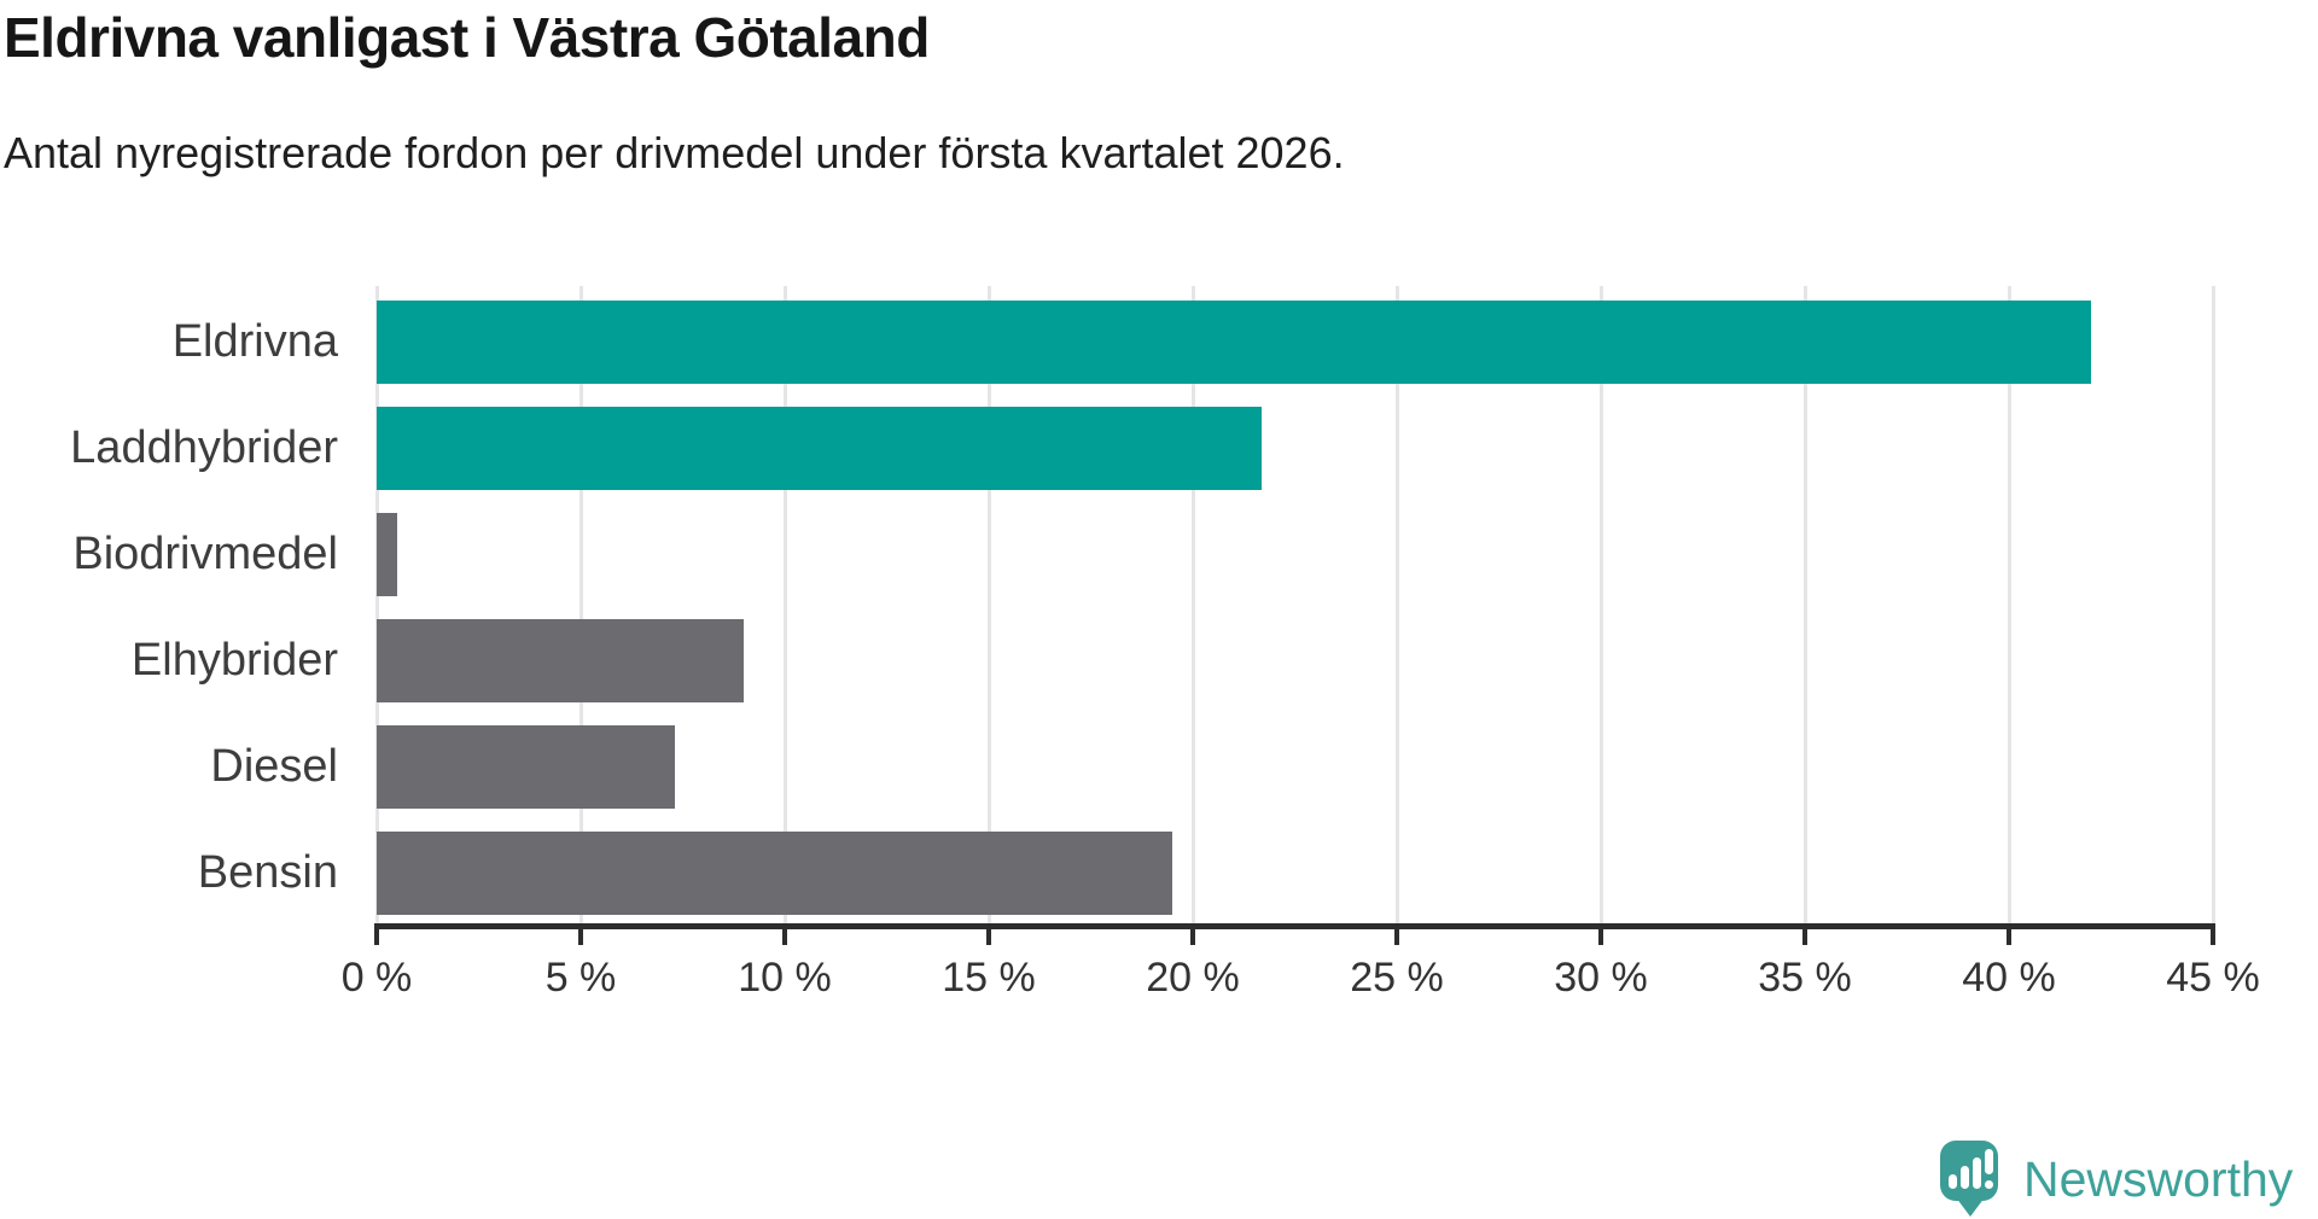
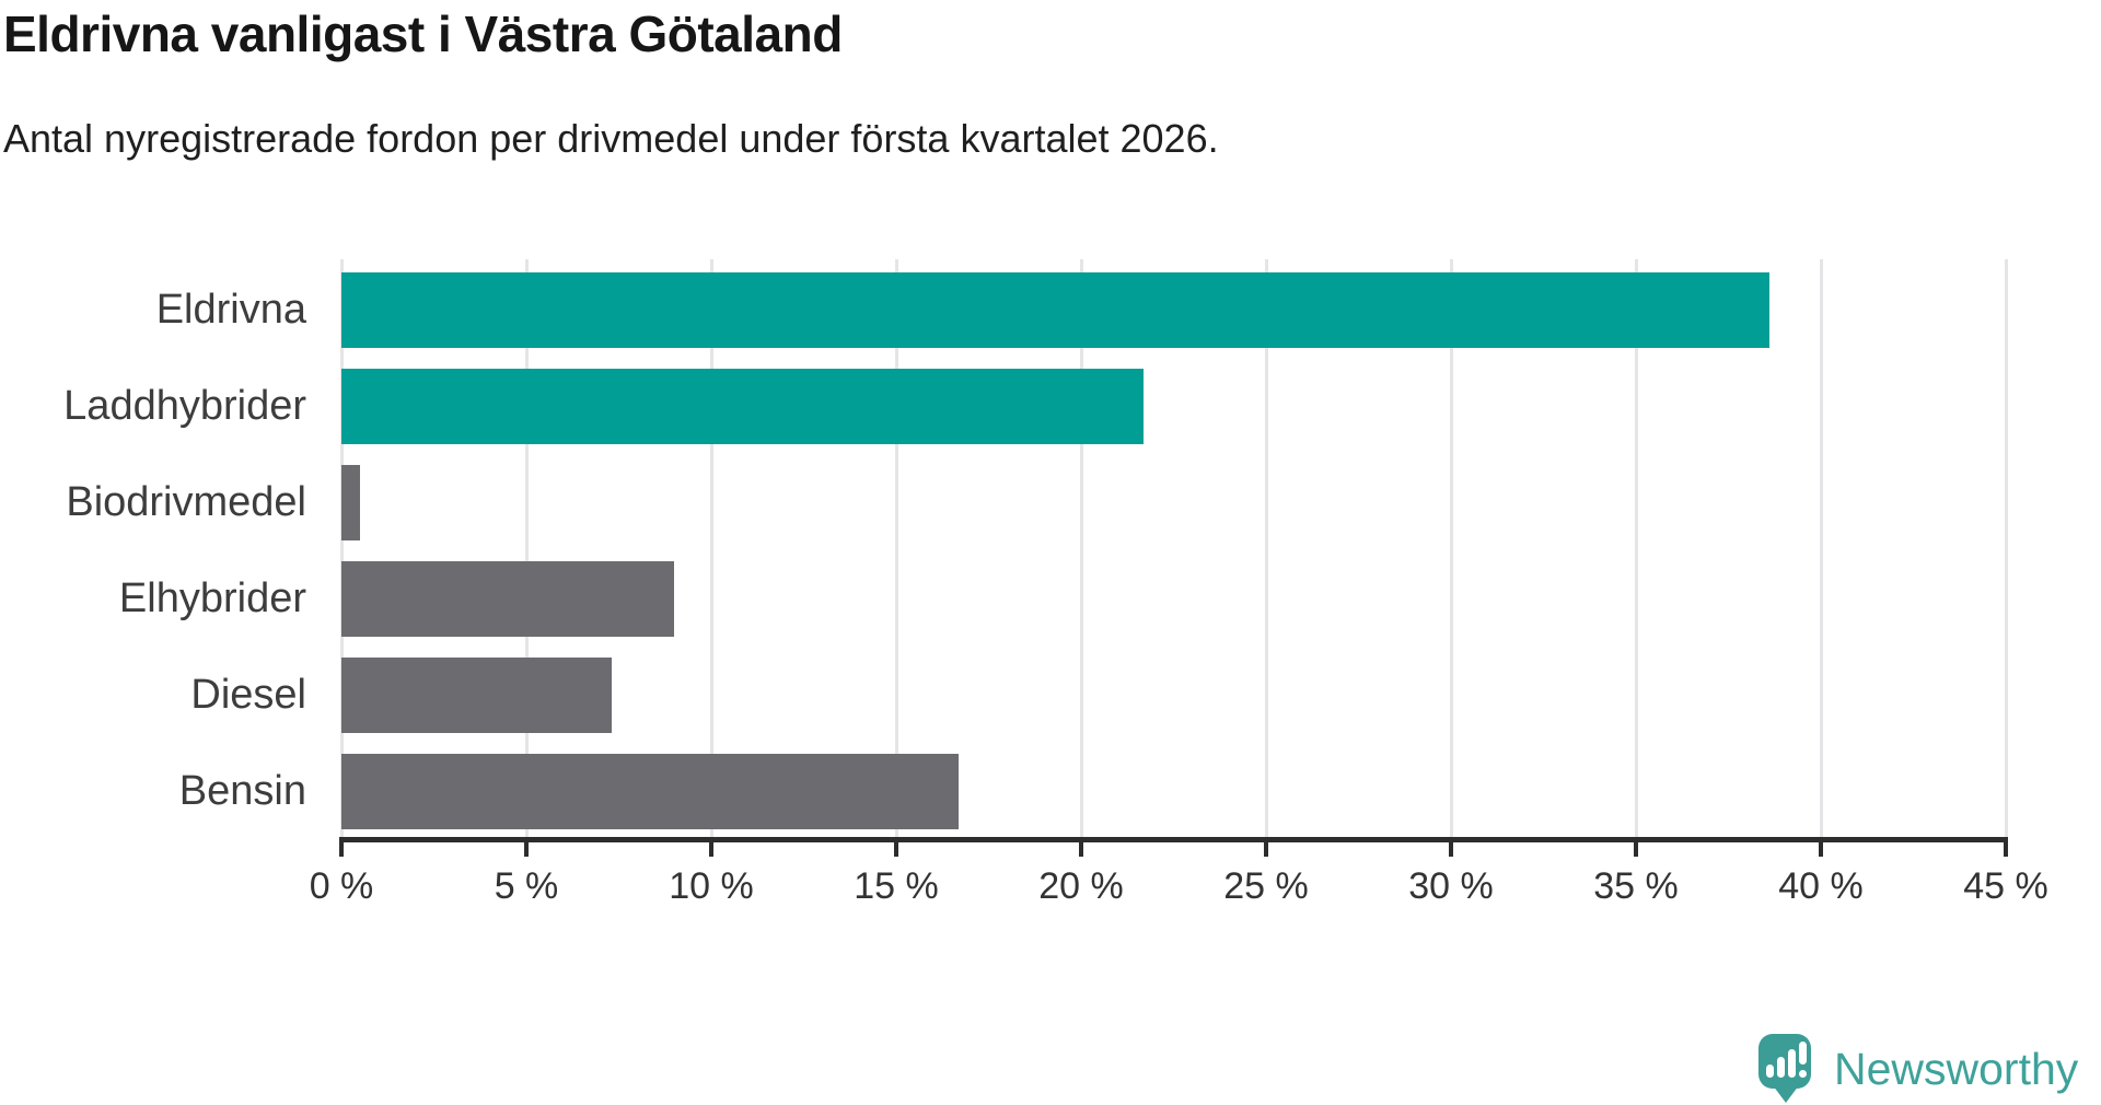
Eldrivna: 42.0% -> 38.6%
Bensin: 19.5% -> 16.7%
